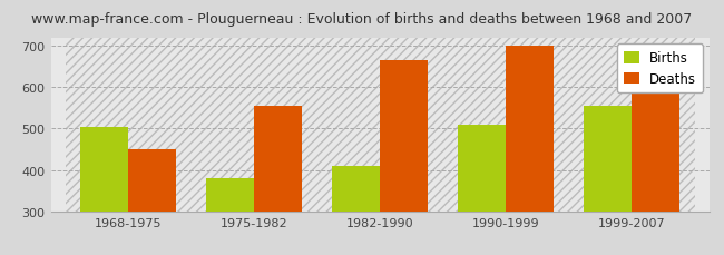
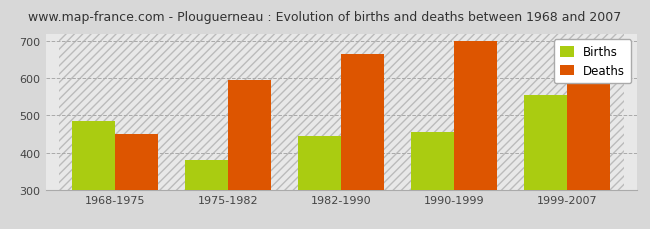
Births/1968-1975: 503 -> 485
Deaths/1975-1982: 556 -> 595
Births/1982-1990: 410 -> 445
Births/1990-1999: 509 -> 455
